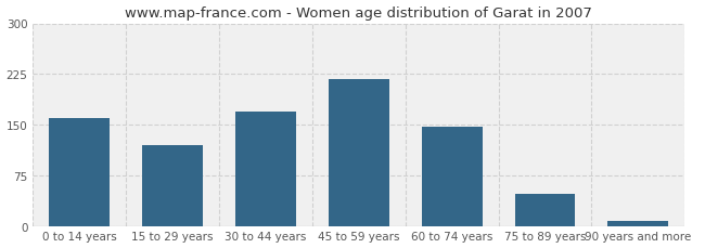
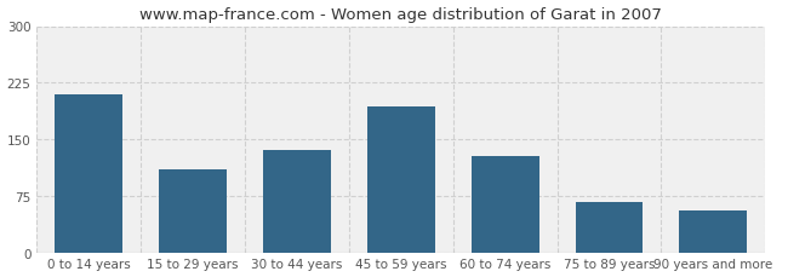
0 to 14 years: 160 -> 210
15 to 29 years: 120 -> 110
30 to 44 years: 170 -> 136
45 to 59 years: 218 -> 194
60 to 74 years: 147 -> 128
75 to 89 years: 48 -> 66
90 years and more: 7 -> 56
